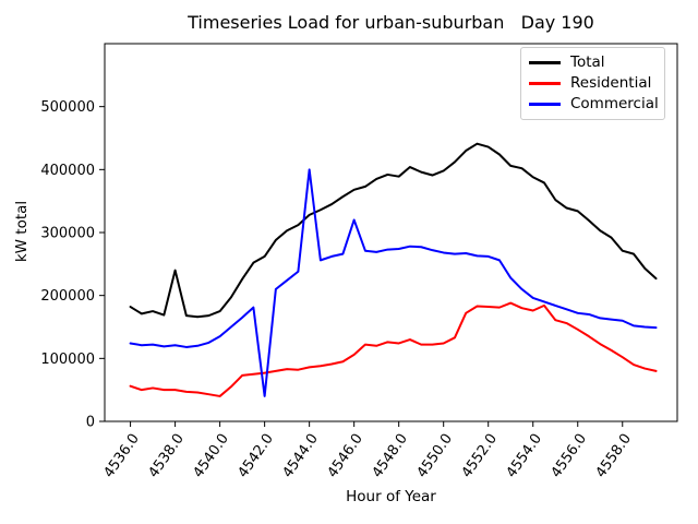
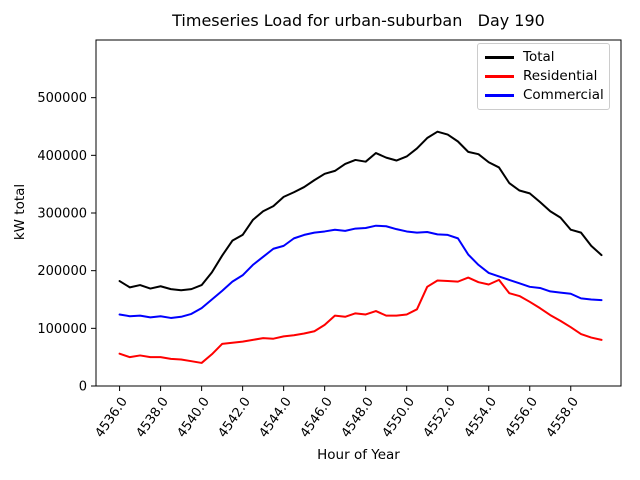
Total/4538.0: 240000 -> 170000
Commercial/4542.0: 40000 -> 190000
Commercial/4544.0: 400000 -> 240000
Commercial/4546.0: 320000 -> 270000
